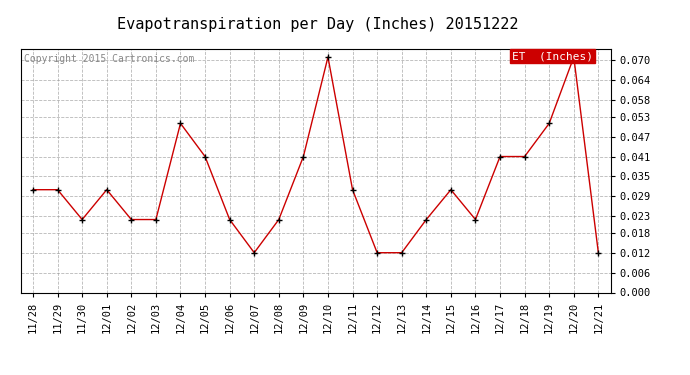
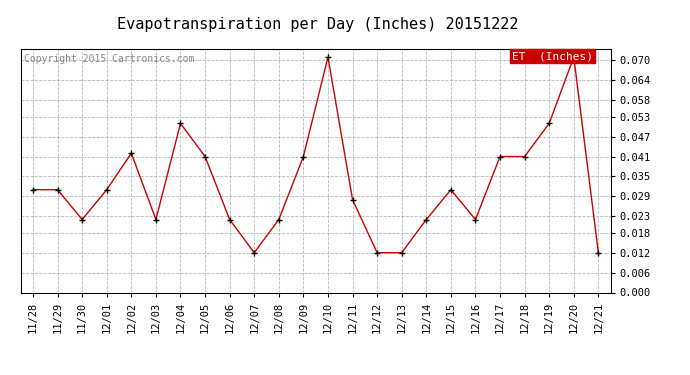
12/02: 0.022 -> 0.042
12/11: 0.031 -> 0.028
